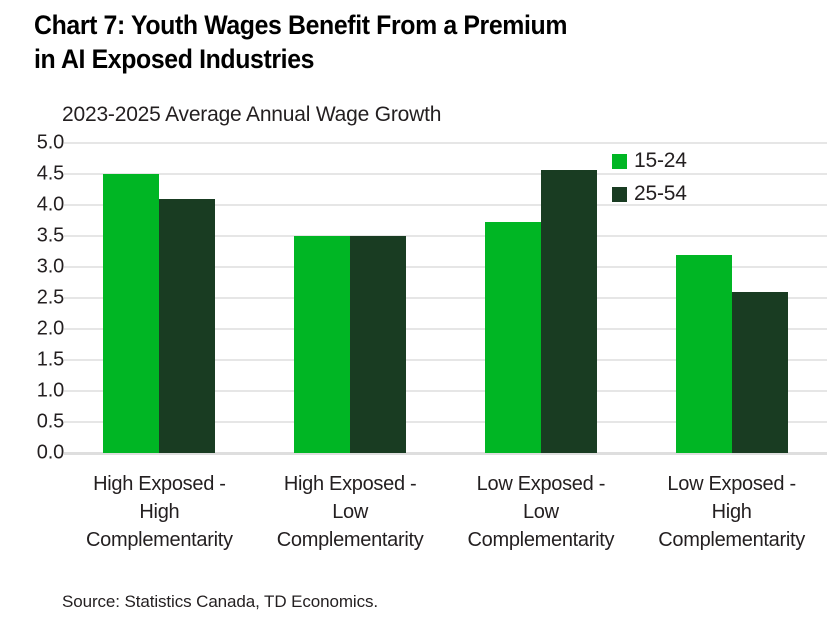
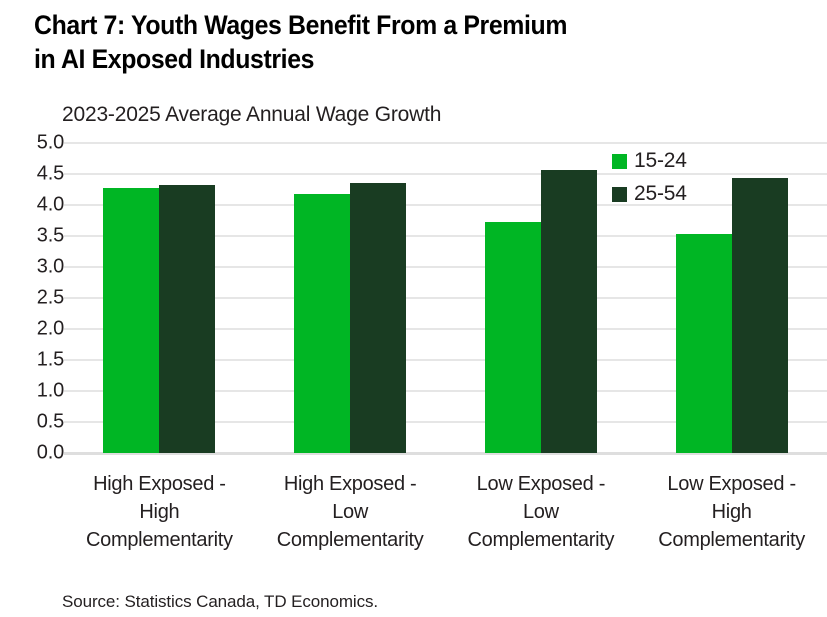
15-24/High Exposed - High Complementarity: 4.5 -> 4.3
25-54/High Exposed - High Complementarity: 4.1 -> 4.3
15-24/High Exposed - Low Complementarity: 3.5 -> 4.2
25-54/High Exposed - Low Complementarity: 3.5 -> 4.4
15-24/Low Exposed - High Complementarity: 3.2 -> 3.5
25-54/Low Exposed - High Complementarity: 2.6 -> 4.4
